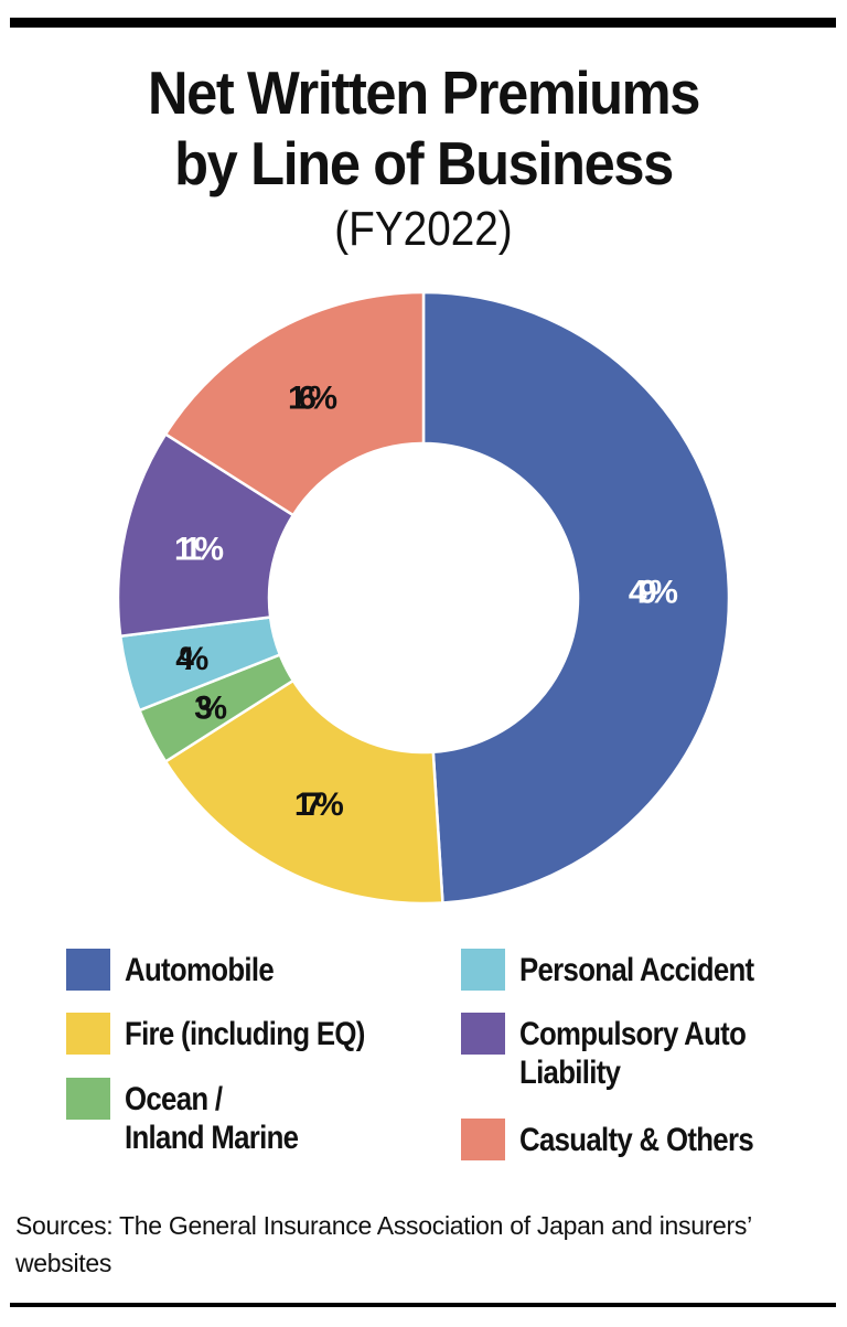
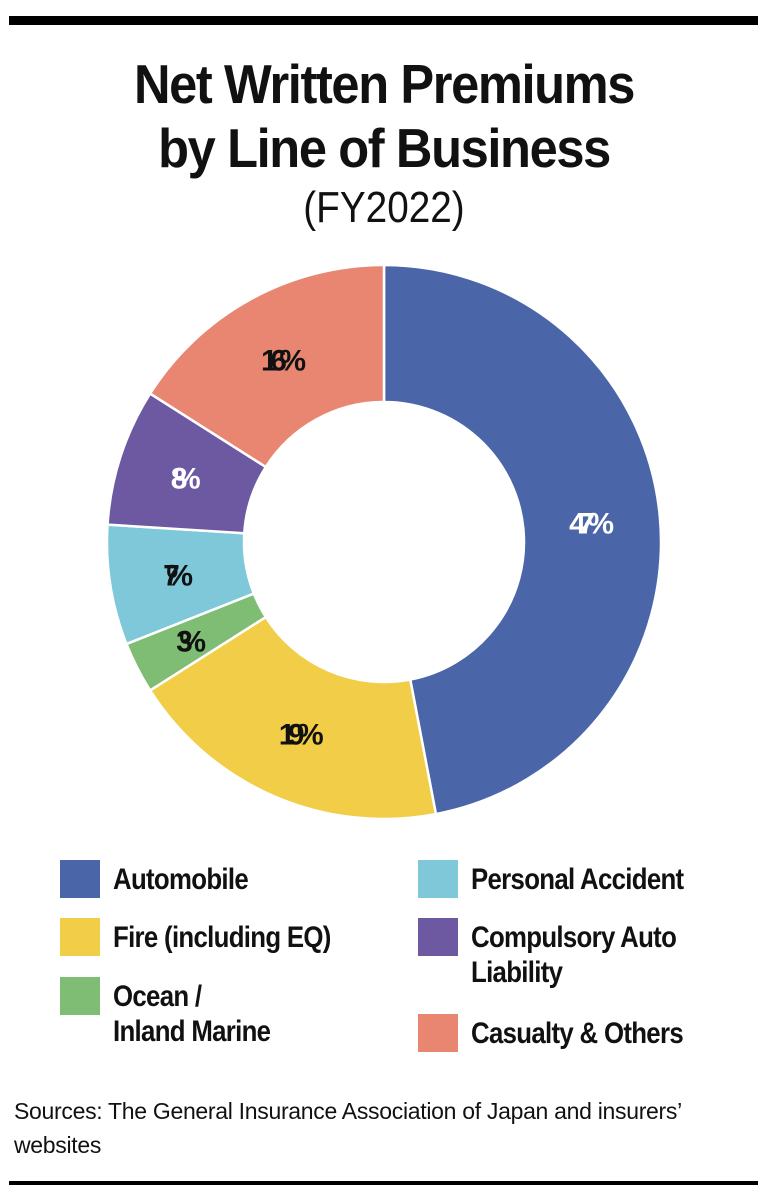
Automobile: 49% -> 47%
Fire (including EQ): 17% -> 19%
Personal Accident: 4% -> 7%
Compulsory Auto Liability: 11% -> 8%
